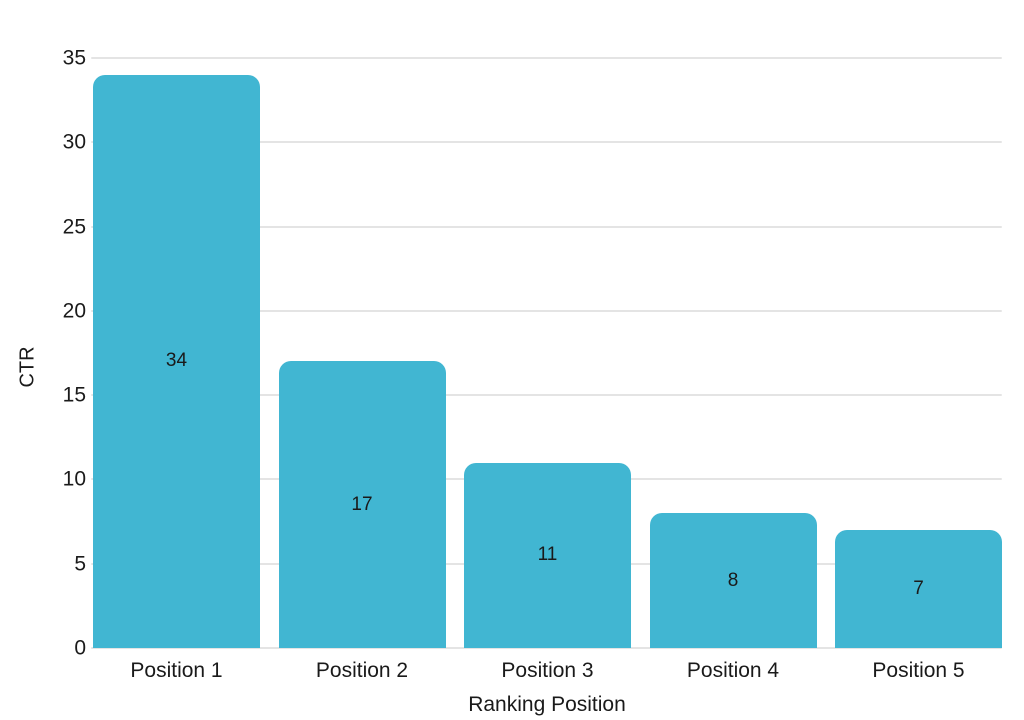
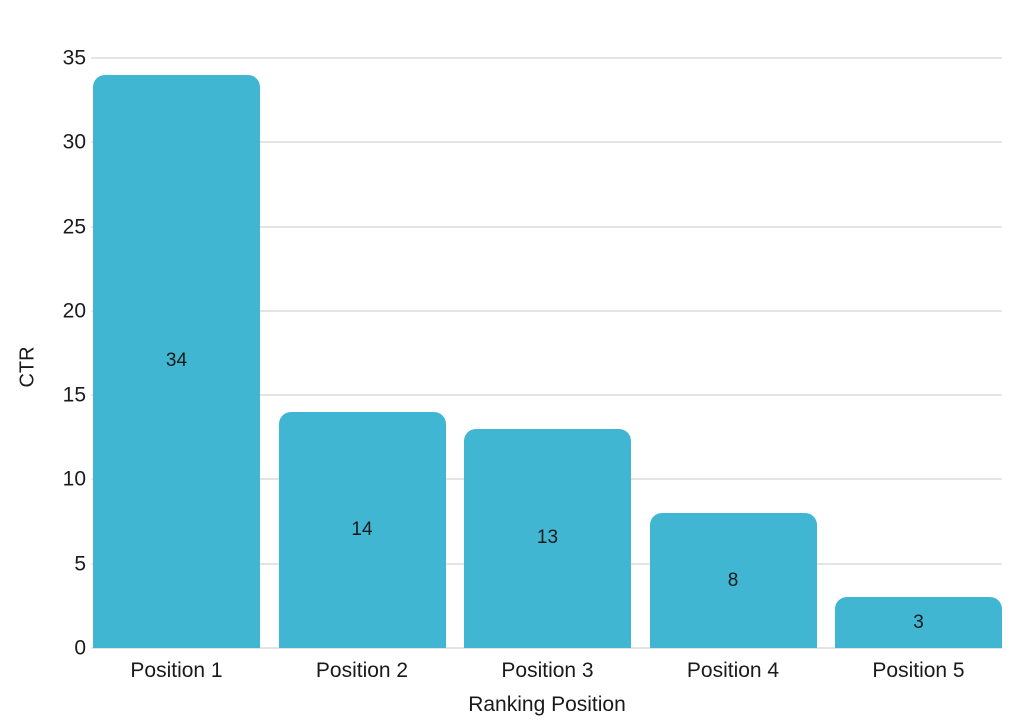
Position 2: 17 -> 14
Position 3: 11 -> 13
Position 5: 7 -> 3
